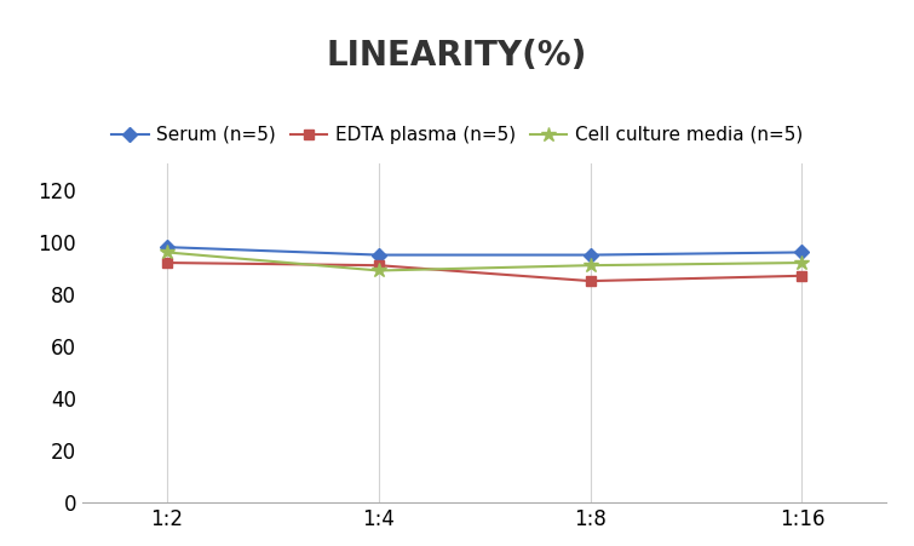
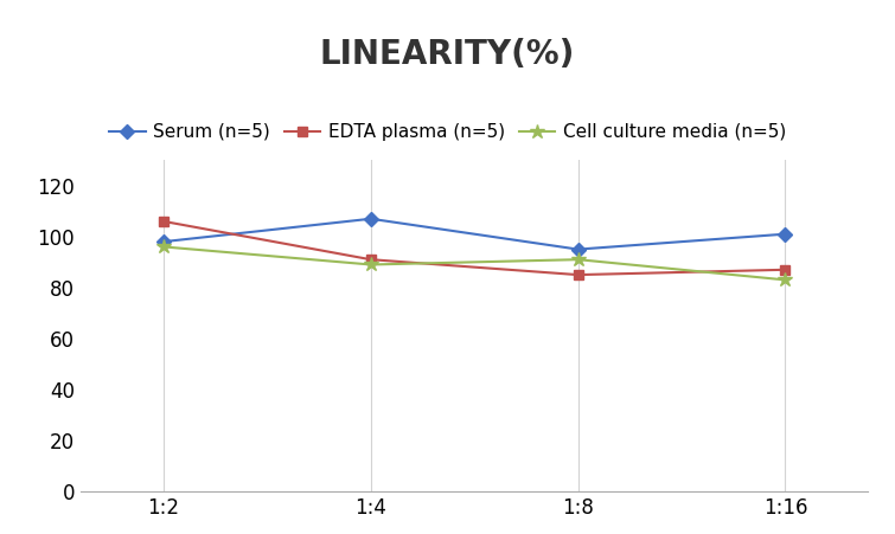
EDTA plasma (n=5)/1:2: 92 -> 106
Serum (n=5)/1:4: 95 -> 107
Serum (n=5)/1:16: 96 -> 101
Cell culture media (n=5)/1:16: 92 -> 83
